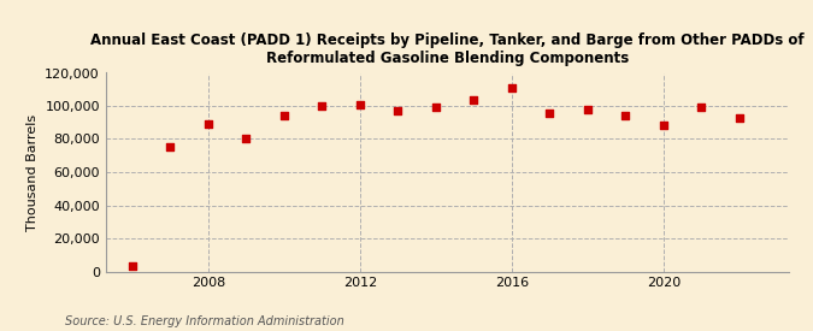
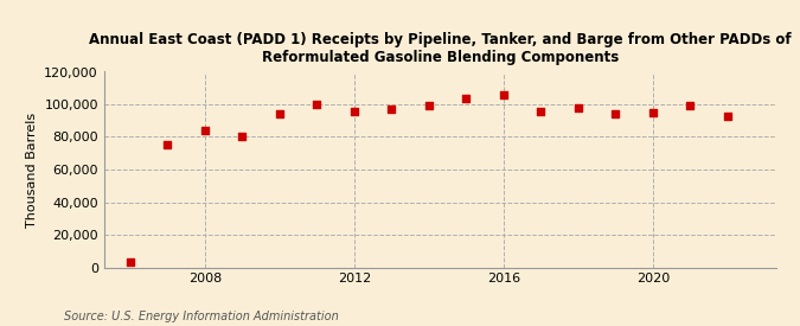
2008: 89,000 -> 84,000
2012: 101,000 -> 96,000
2016: 111,000 -> 106,000
2020: 88,000 -> 95,000
